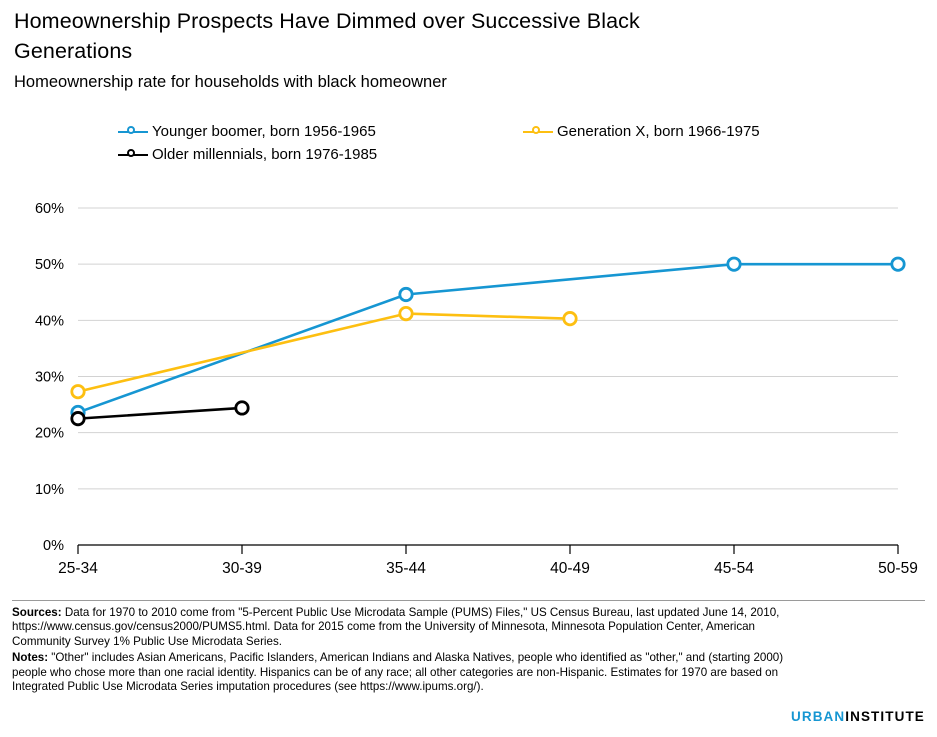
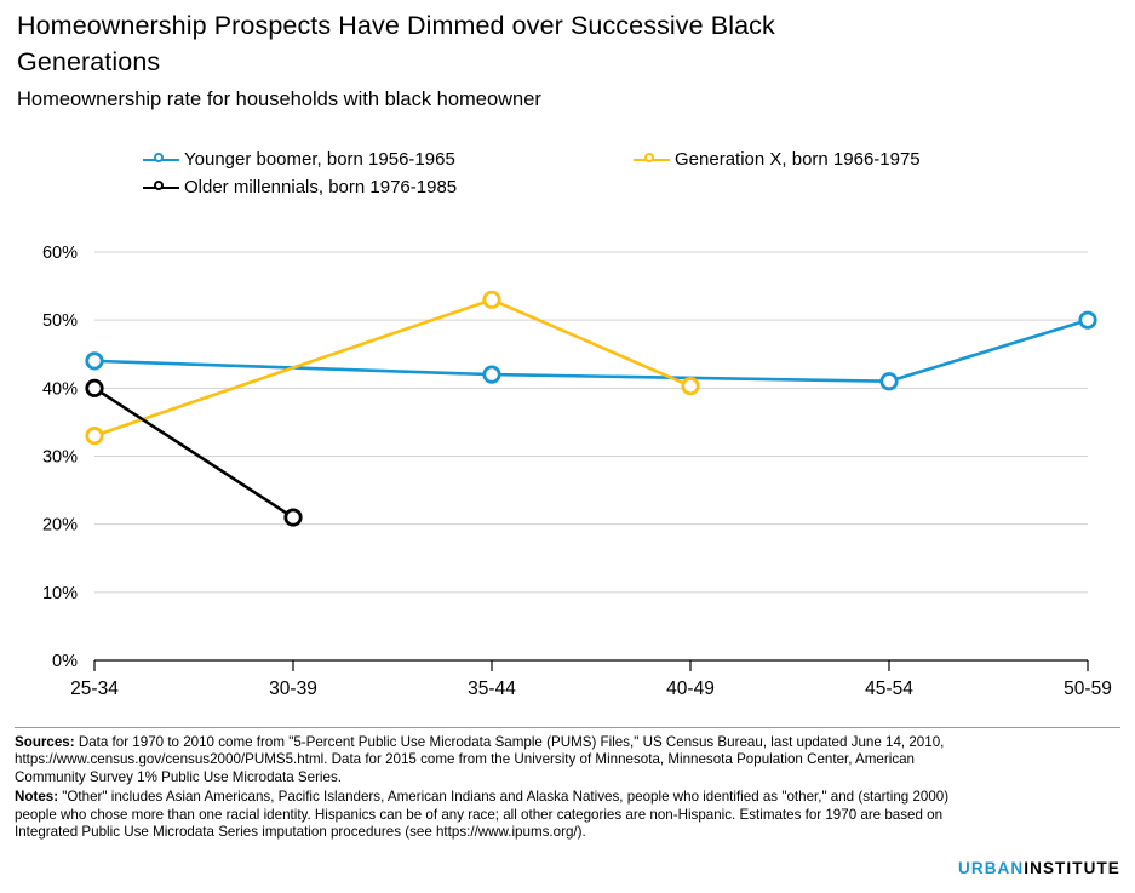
Younger boomer, born 1956-1965/25-34: 24% -> 44%
Generation X, born 1966-1975/25-34: 27% -> 33%
Older millennials, born 1976-1985/25-34: 22% -> 40%
Older millennials, born 1976-1985/30-39: 24% -> 21%
Younger boomer, born 1956-1965/35-44: 45% -> 42%
Generation X, born 1966-1975/35-44: 41% -> 53%
Younger boomer, born 1956-1965/45-54: 50% -> 41%
